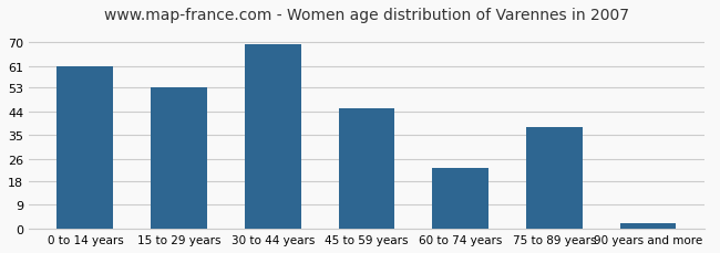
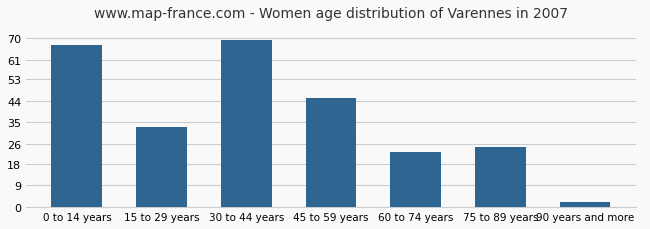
0 to 14 years: 61 -> 67
15 to 29 years: 53 -> 33
75 to 89 years: 38 -> 25
